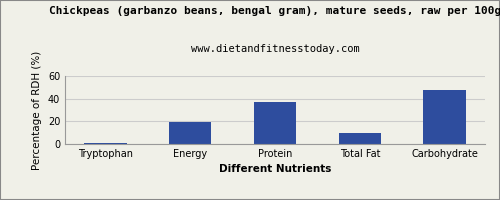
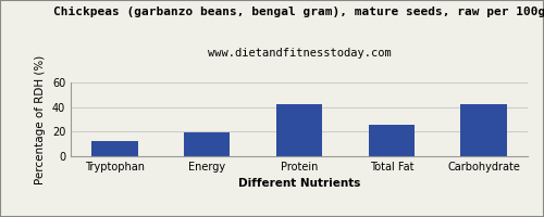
Tryptophan: 0 -> 12
Protein: 37 -> 42
Total Fat: 10 -> 26
Carbohydrate: 48 -> 42
